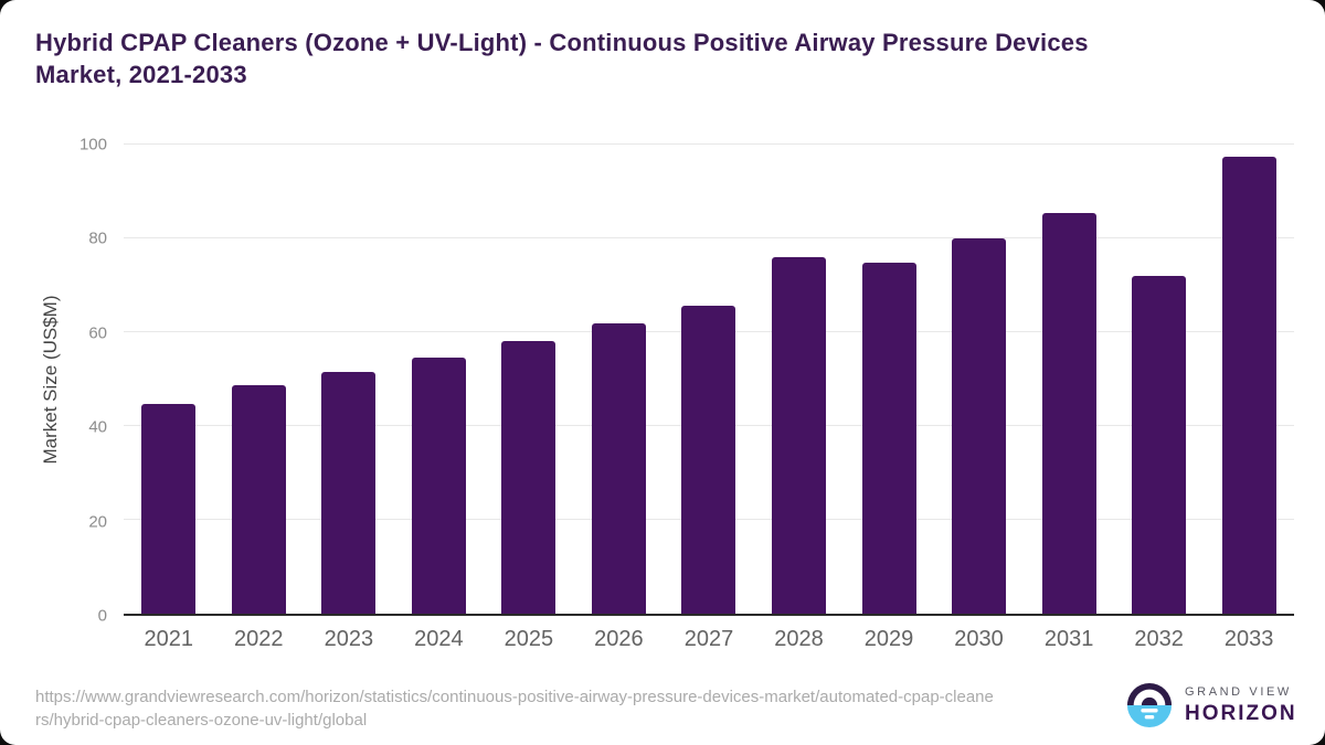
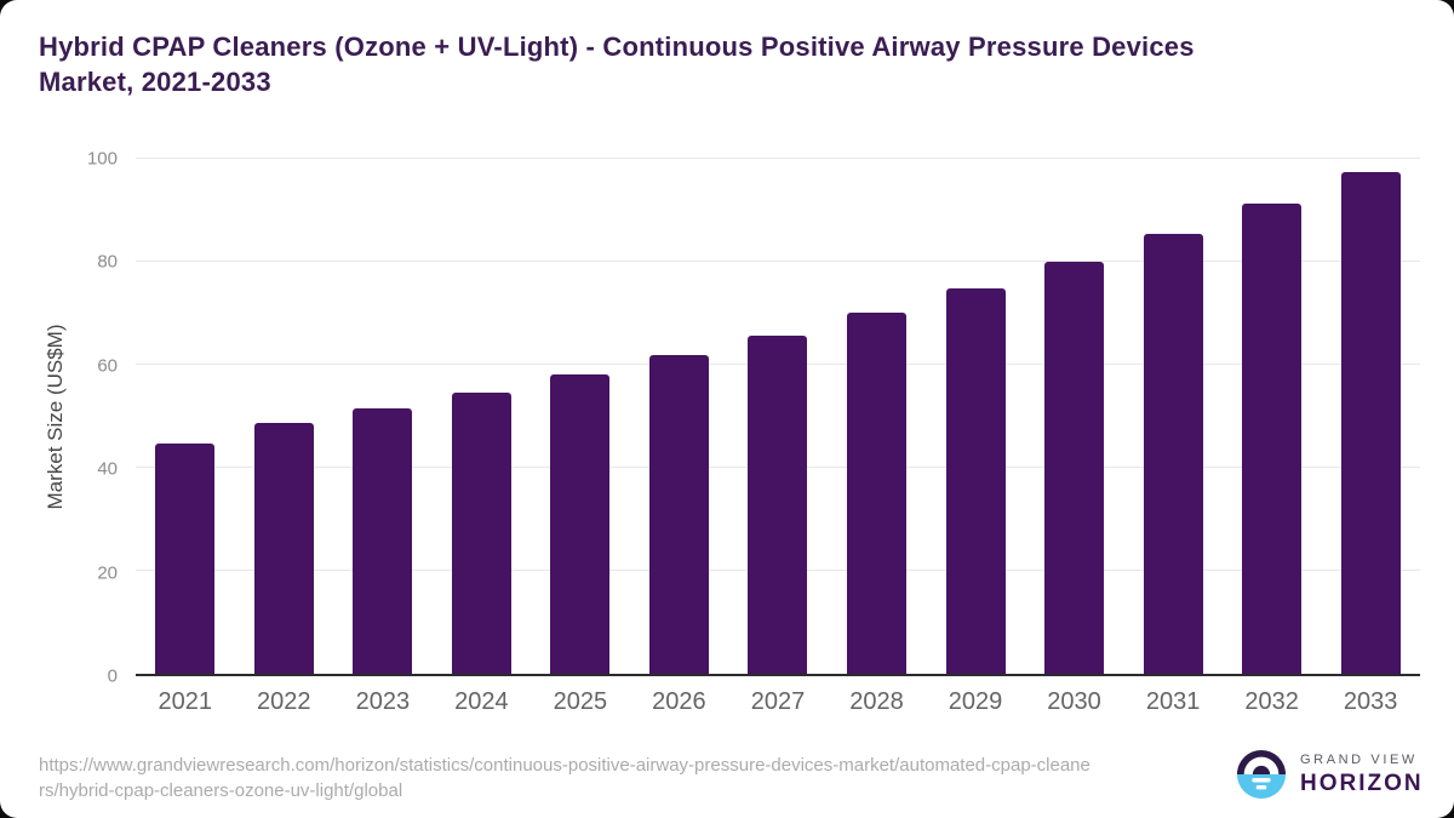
2028: 76 -> 70
2032: 72 -> 91
